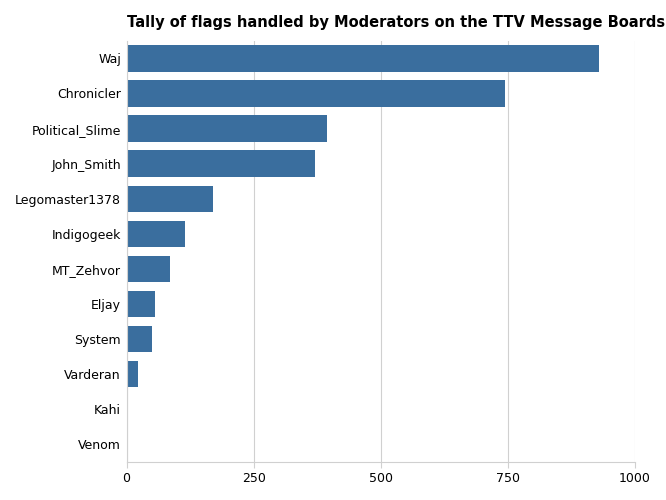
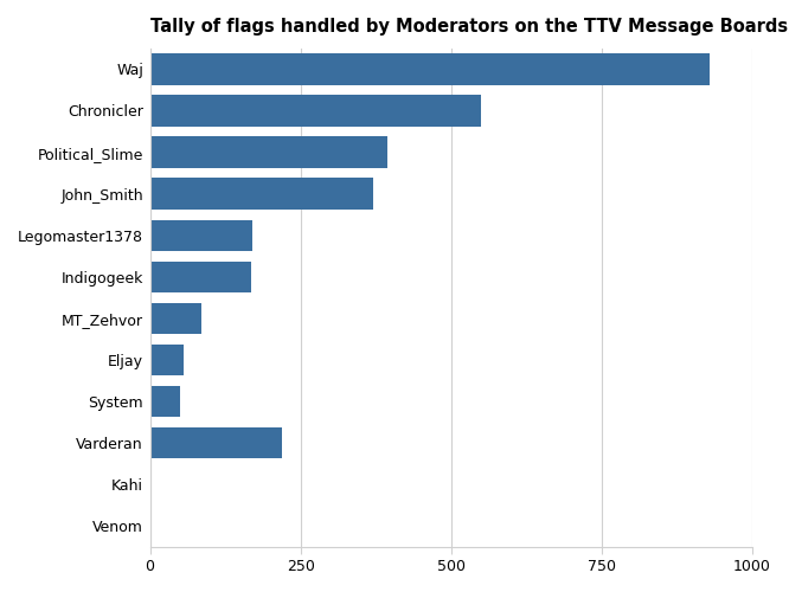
Chronicler: 745 -> 550
Indigogeek: 115 -> 168
Varderan: 22 -> 220
